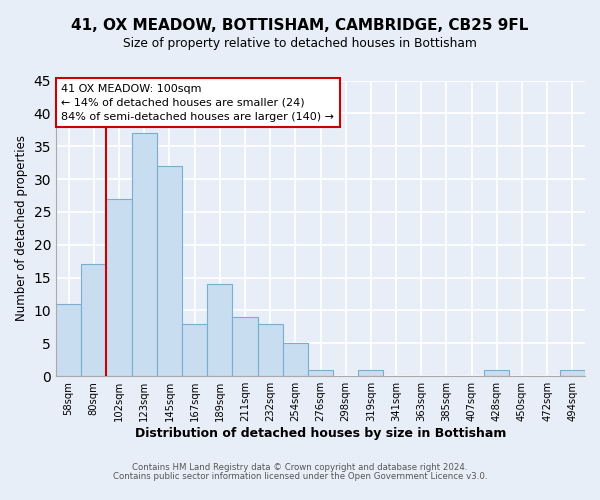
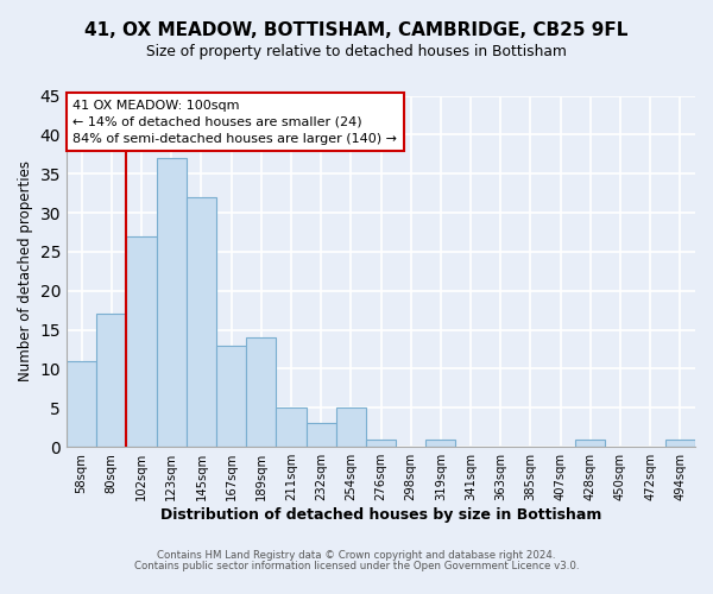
167sqm: 8 -> 13
211sqm: 9 -> 5
232sqm: 8 -> 3
